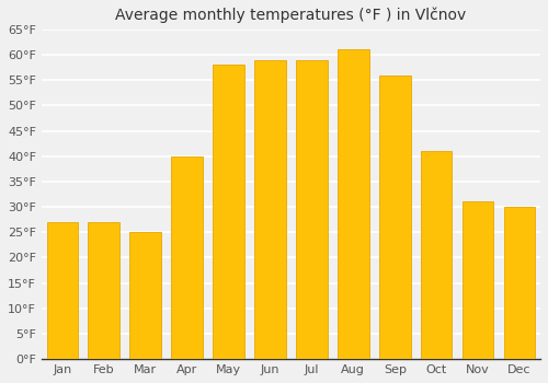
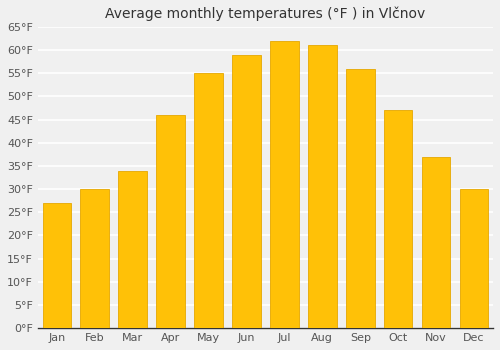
Feb: 27°F -> 30°F
Mar: 25°F -> 34°F
Apr: 40°F -> 46°F
May: 58°F -> 55°F
Jul: 59°F -> 62°F
Oct: 41°F -> 47°F
Nov: 31°F -> 37°F
